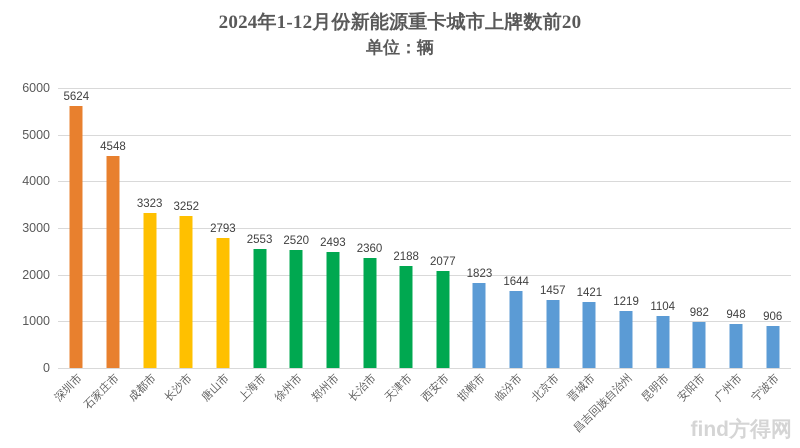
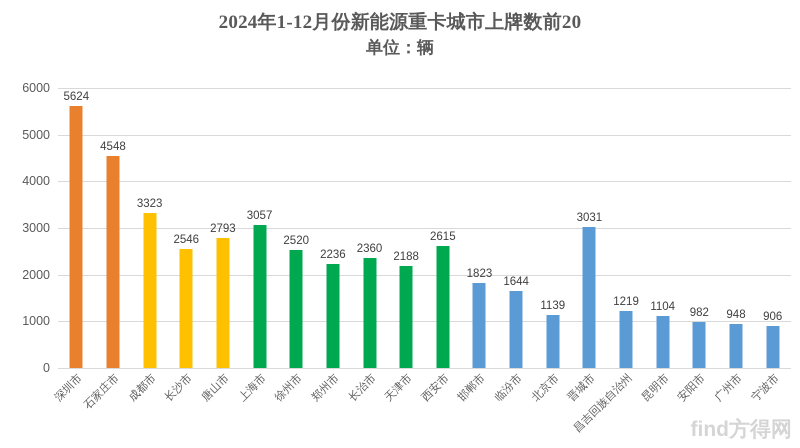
长沙市: 3252 -> 2546
上海市: 2553 -> 3057
郑州市: 2493 -> 2236
西安市: 2077 -> 2615
北京市: 1457 -> 1139
晋城市: 1421 -> 3031
